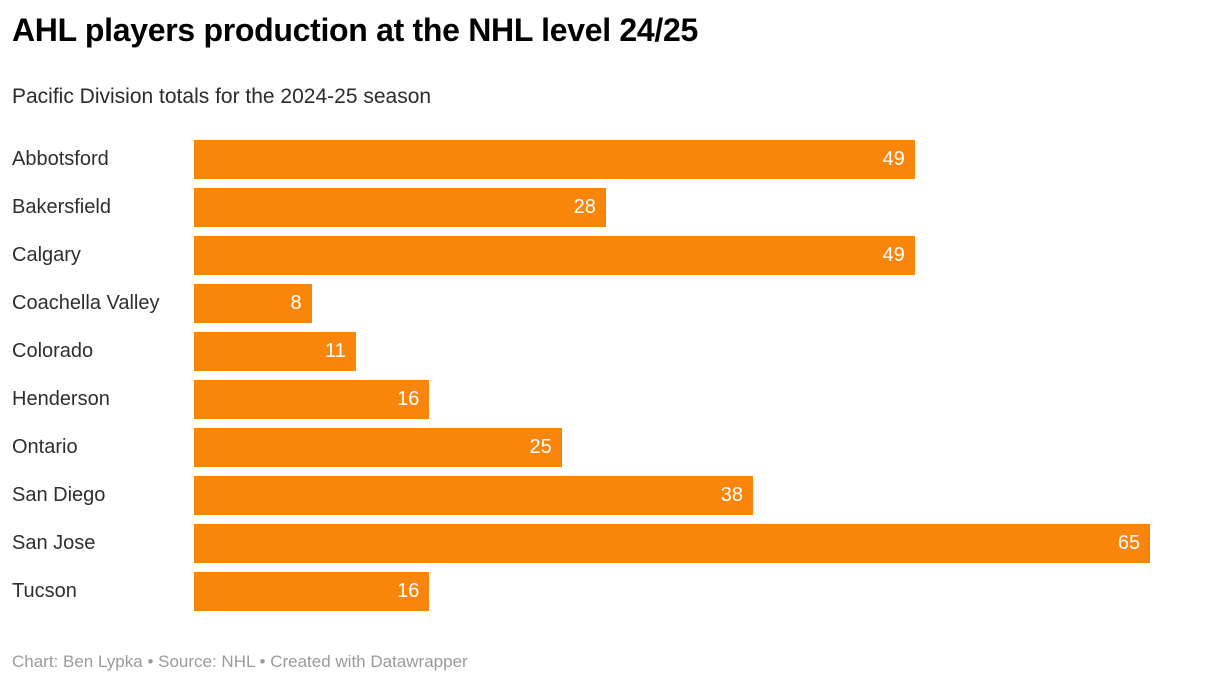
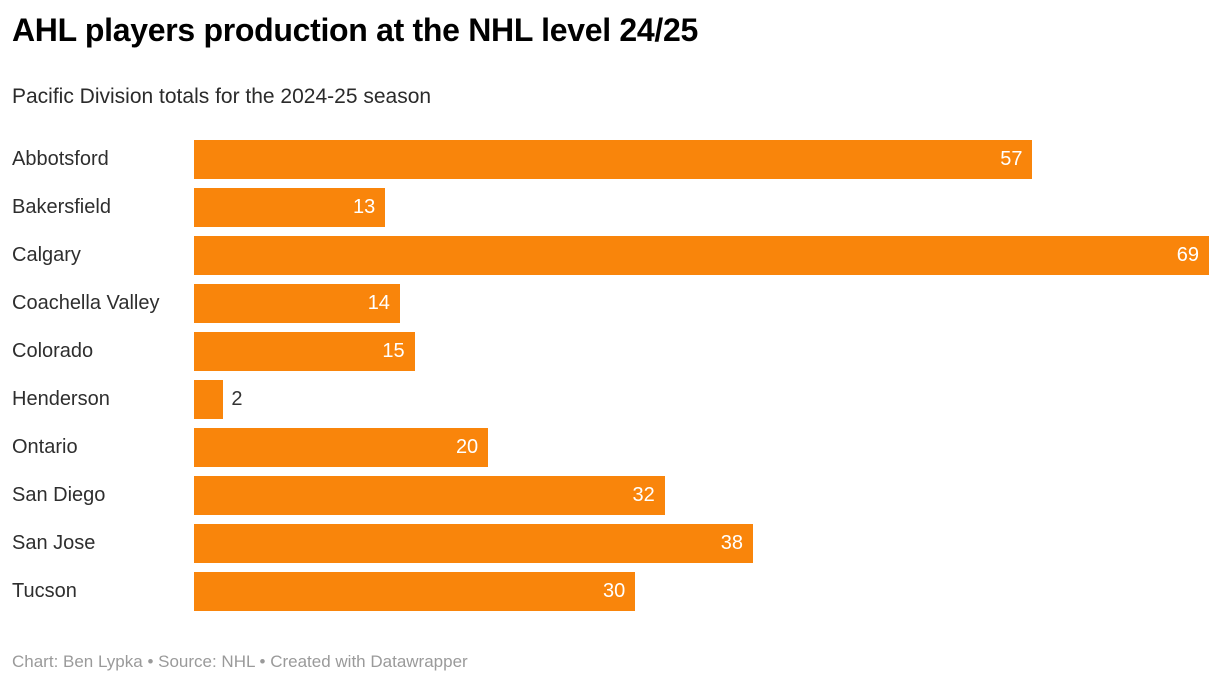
Abbotsford: 49 -> 57
Bakersfield: 28 -> 13
Calgary: 49 -> 69
Coachella Valley: 8 -> 14
Colorado: 11 -> 15
Henderson: 16 -> 2
Ontario: 25 -> 20
San Diego: 38 -> 32
San Jose: 65 -> 38
Tucson: 16 -> 30
